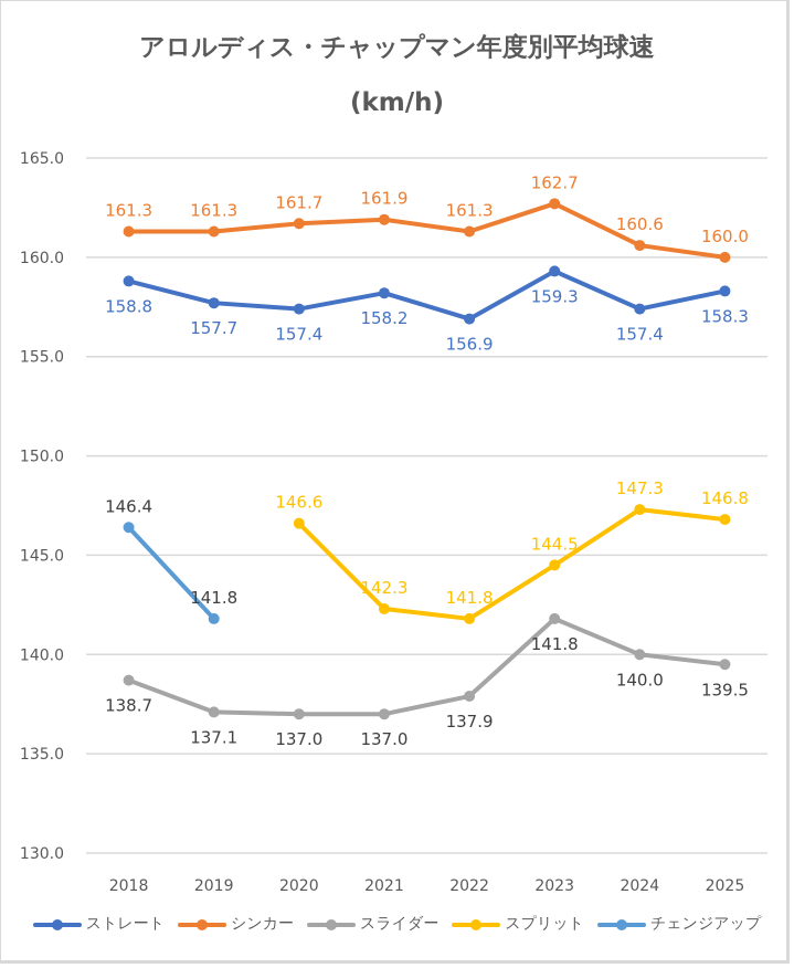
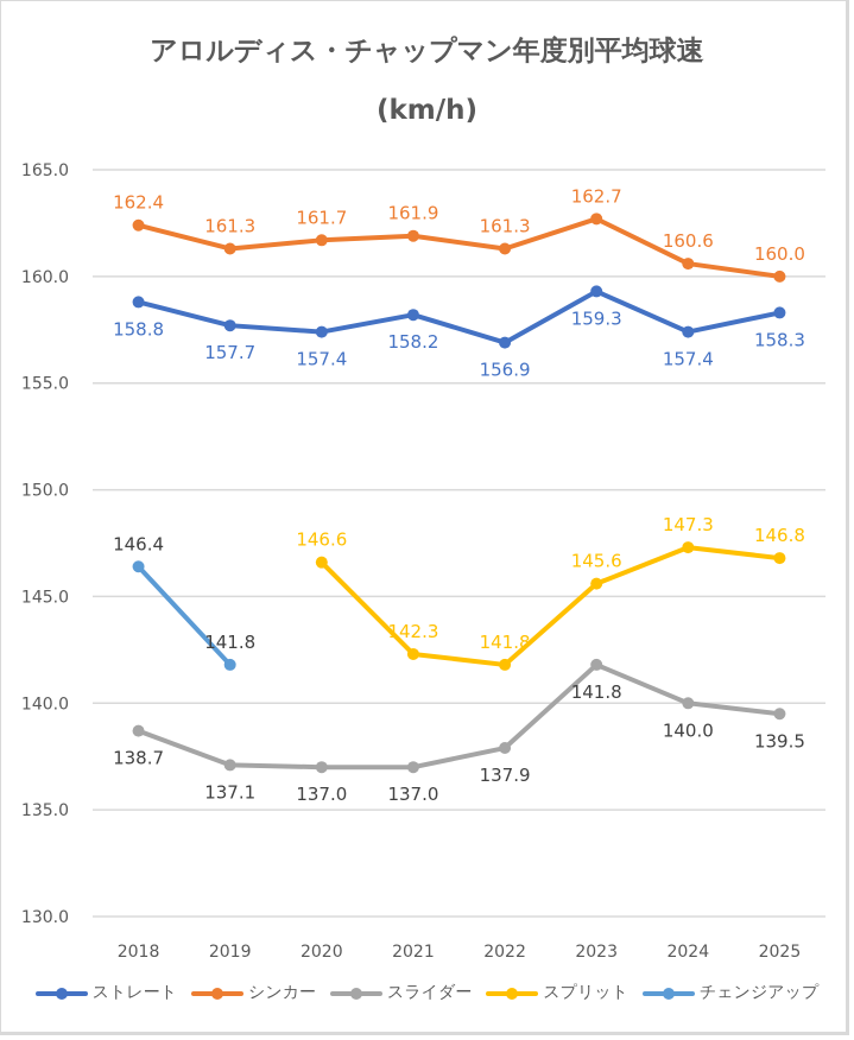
シンカー/2018: 161.3 -> 162.4
スプリット/2023: 144.5 -> 145.6
